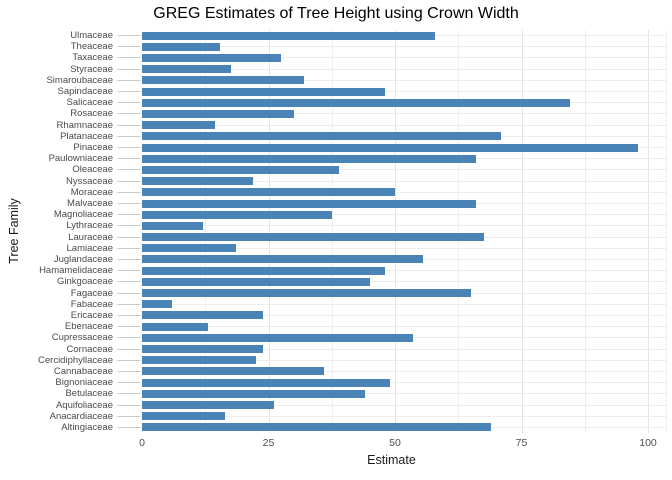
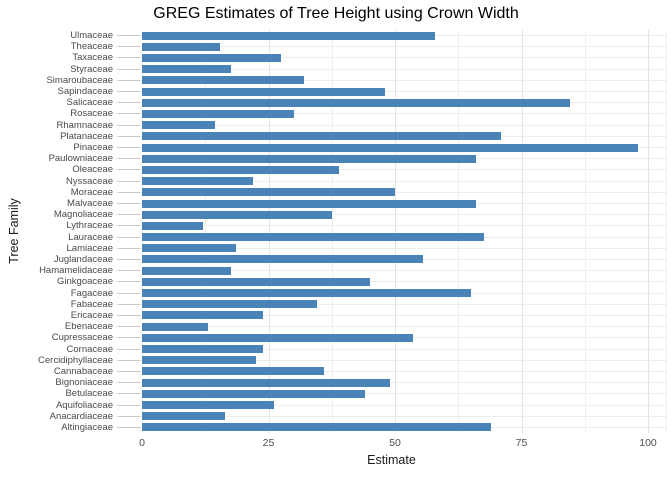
Hamamelidaceae: 48 -> 18
Fabaceae: 6 -> 34
